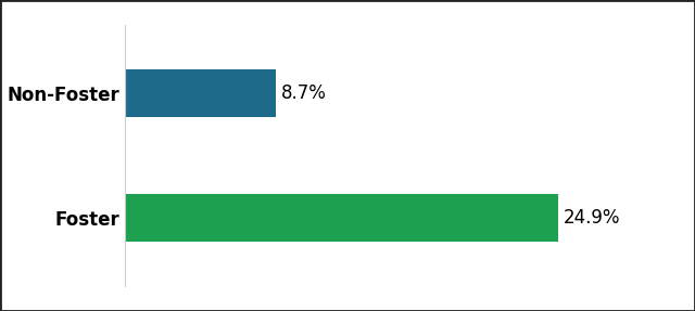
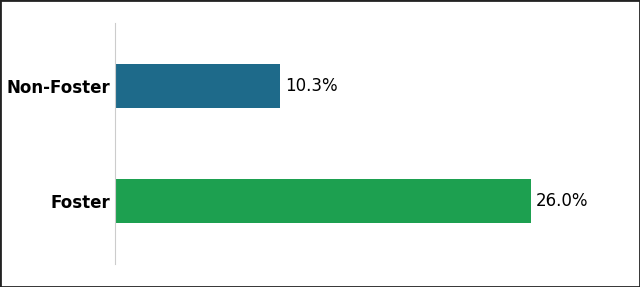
Non-Foster: 8.7% -> 10.3%
Foster: 24.9% -> 26.0%
